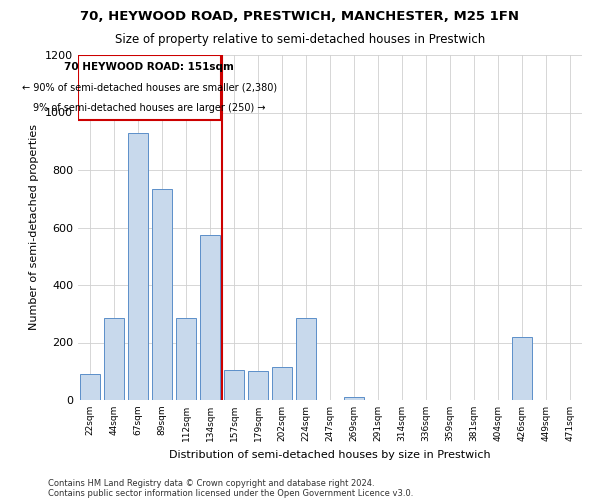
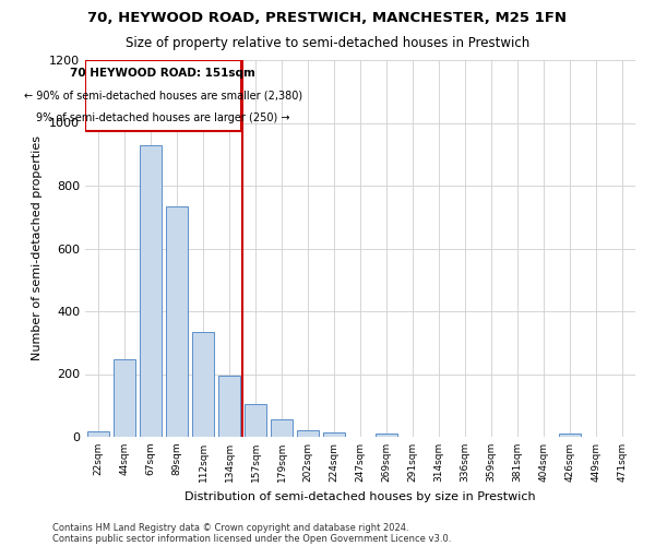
22sqm: 90 -> 18
44sqm: 285 -> 248
112sqm: 285 -> 335
134sqm: 575 -> 195
179sqm: 100 -> 57
202sqm: 115 -> 22
224sqm: 285 -> 15
426sqm: 220 -> 12
